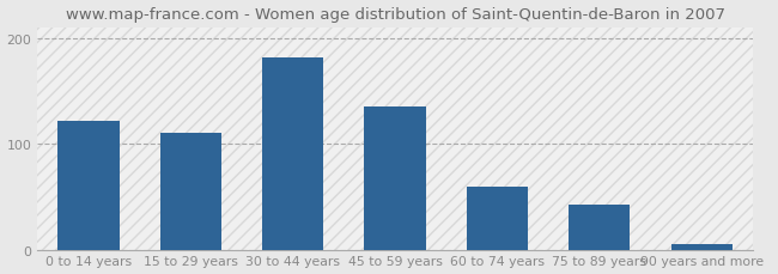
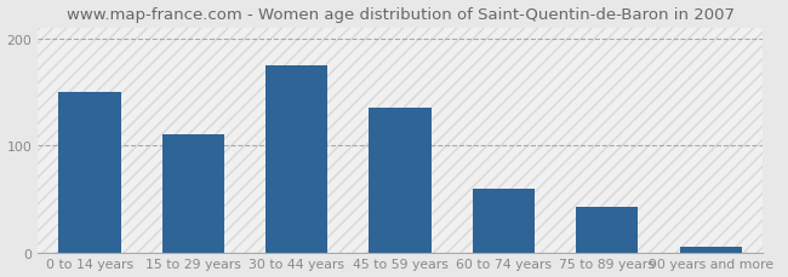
0 to 14 years: 122 -> 150
30 to 44 years: 182 -> 175
